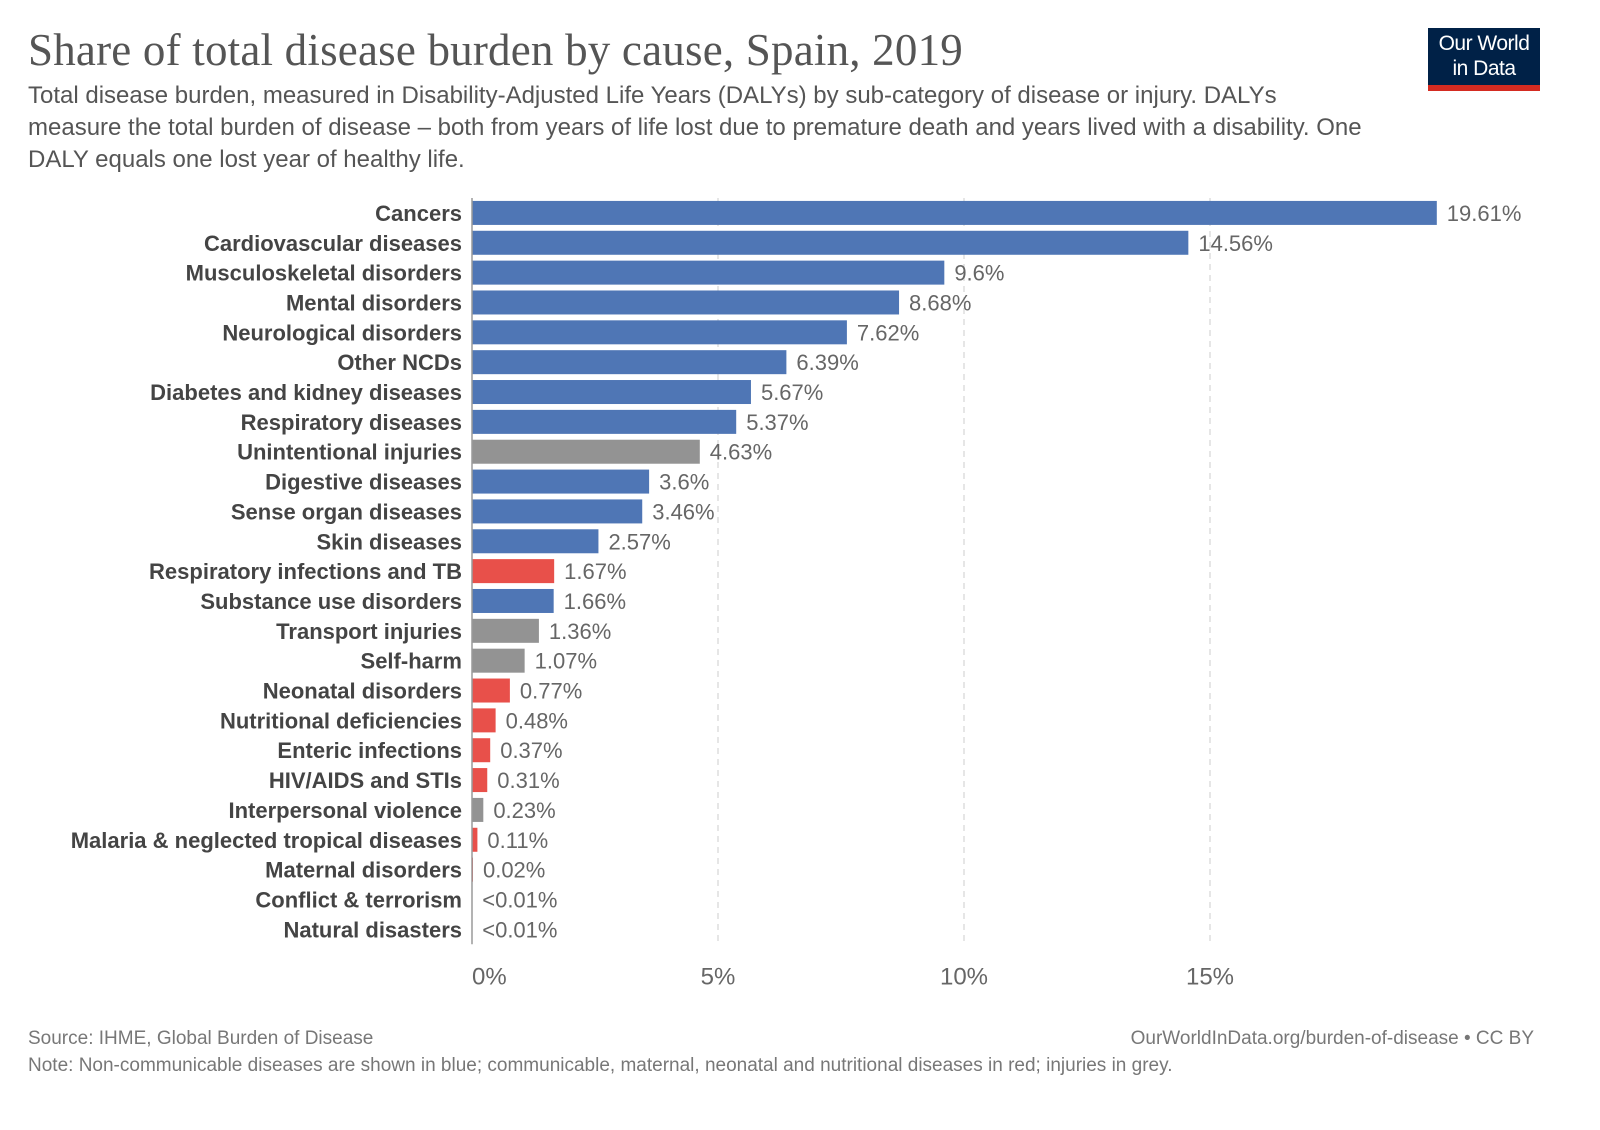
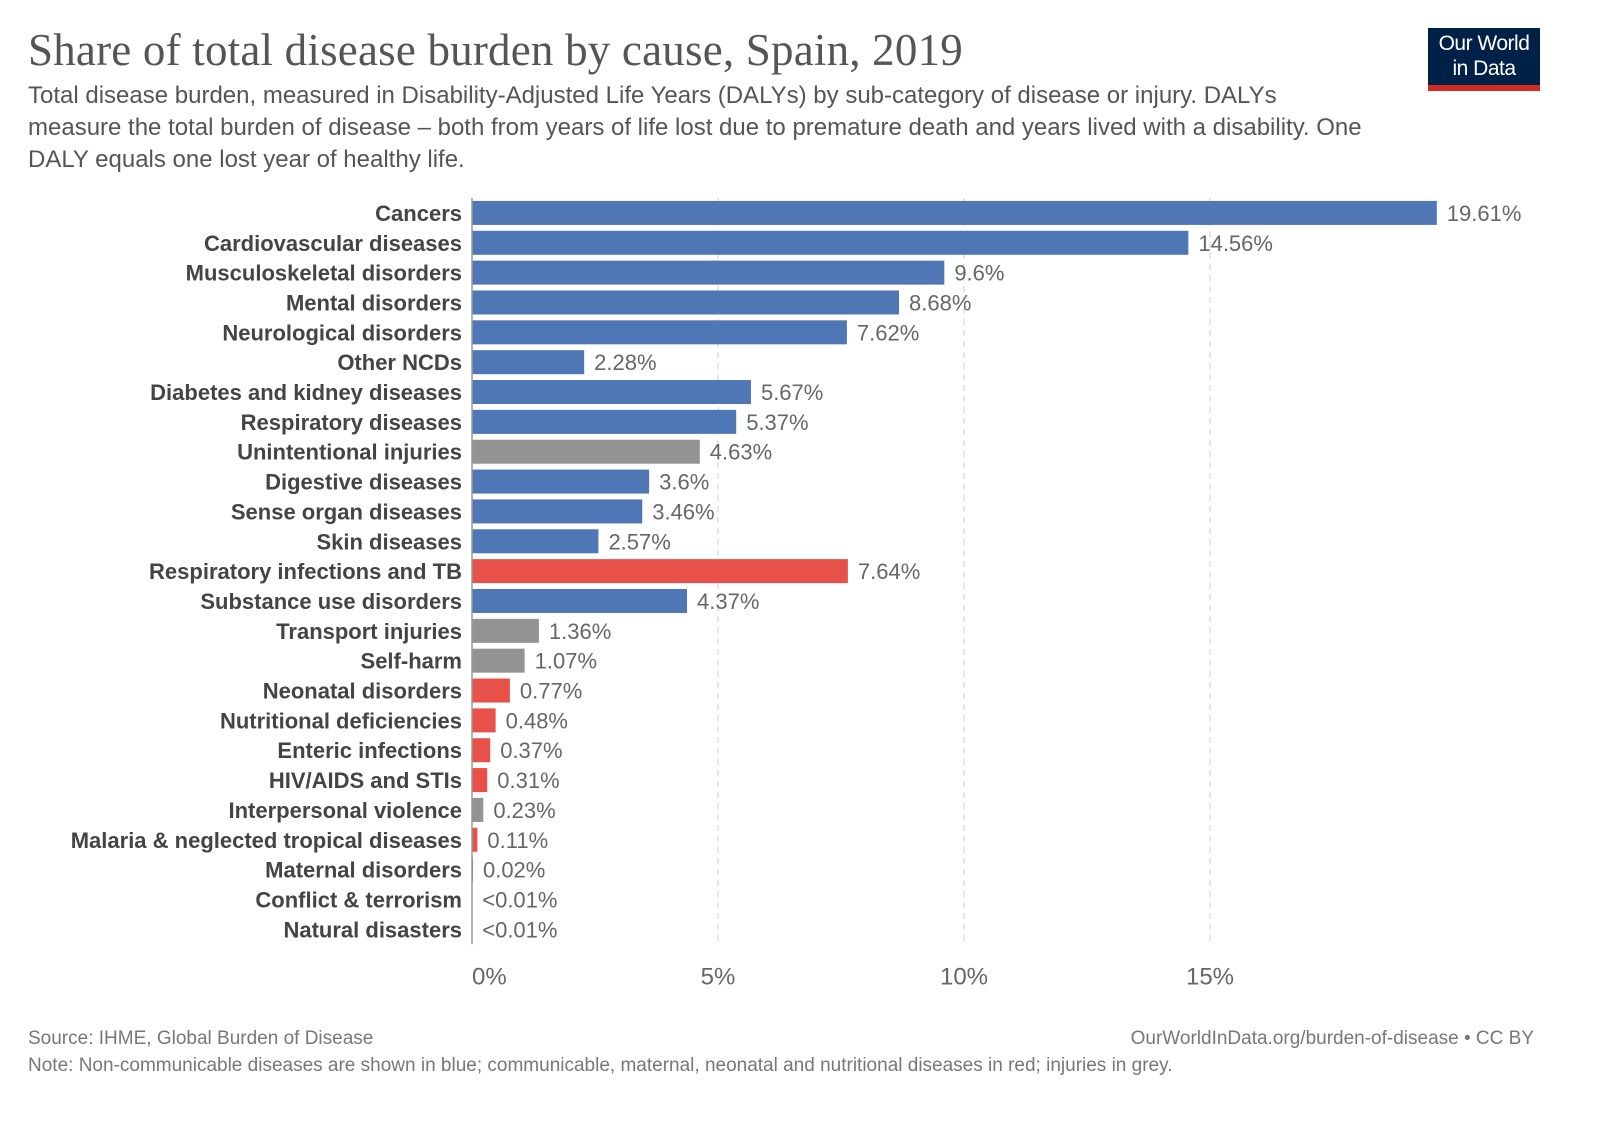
Other NCDs: 6.39% -> 2.28%
Respiratory infections and TB: 1.67% -> 7.64%
Substance use disorders: 1.66% -> 4.37%
